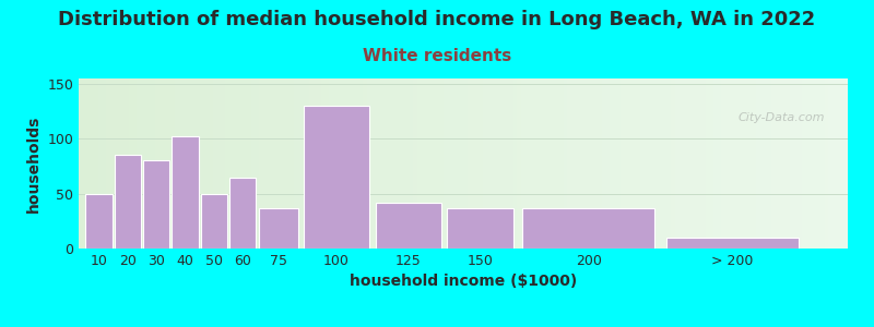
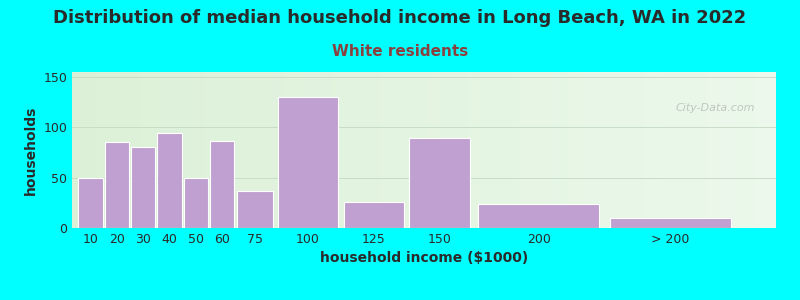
40: 102 -> 94
60: 65 -> 86
125: 42 -> 26
150: 37 -> 89
200: 37 -> 24
